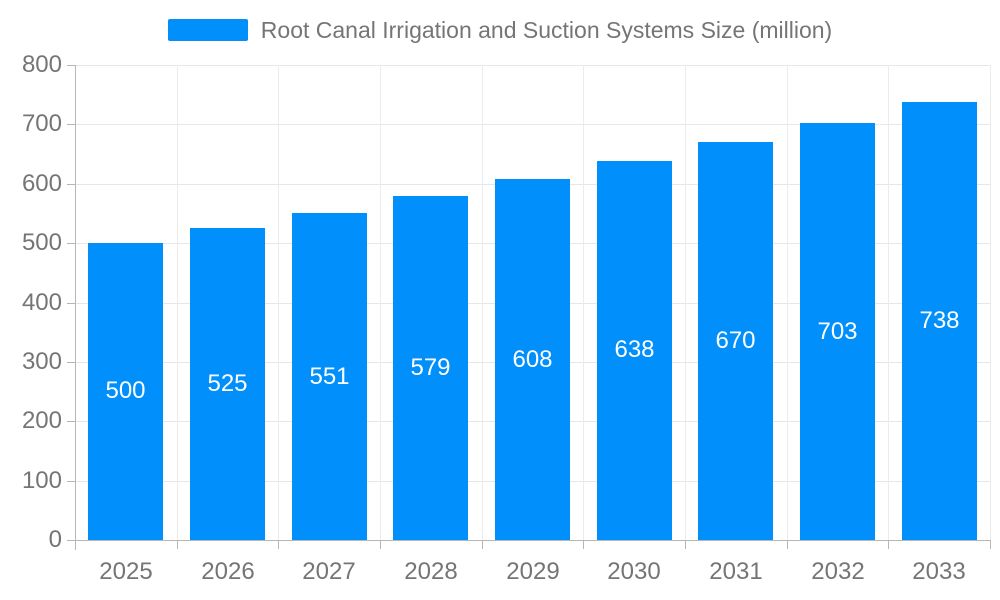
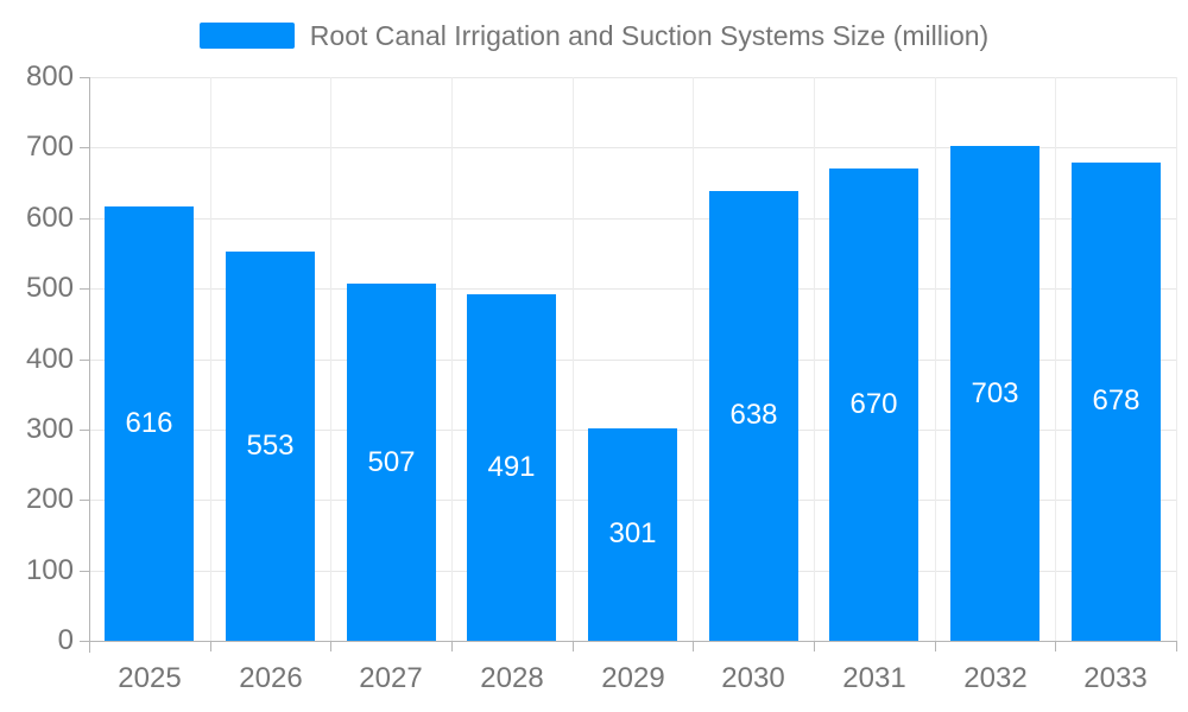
2025: 500 -> 616
2026: 525 -> 553
2027: 551 -> 507
2028: 579 -> 491
2029: 608 -> 301
2033: 738 -> 678
